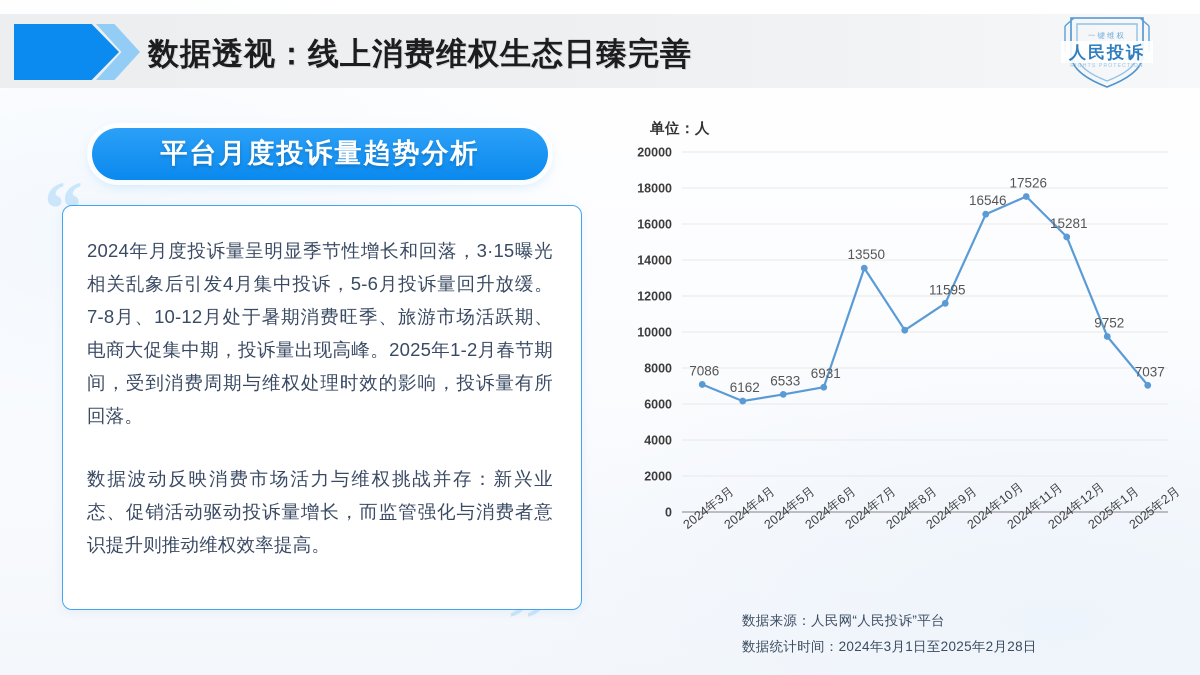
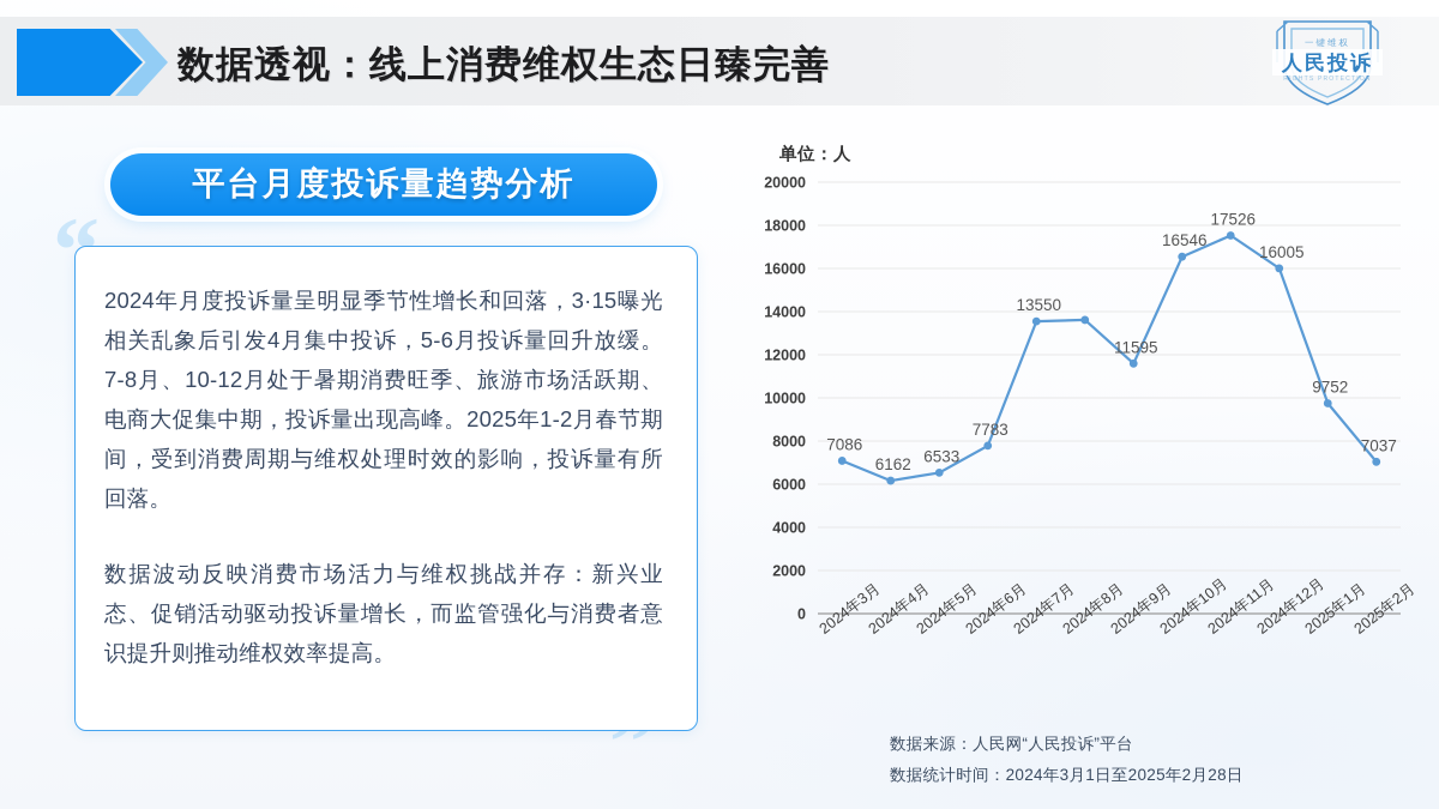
2024年6月: 6931 -> 7783
2024年8月: 10100 -> 13600
2024年12月: 15281 -> 16005
